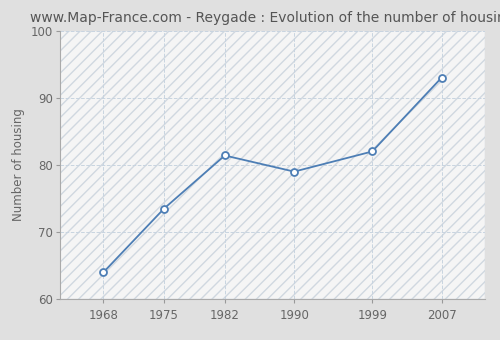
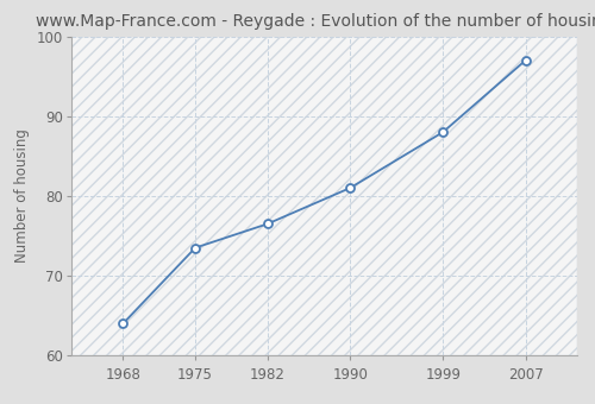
1982: 81.4 -> 76.5
1990: 79.0 -> 81.0
1999: 82.0 -> 88.0
2007: 93.0 -> 97.0
